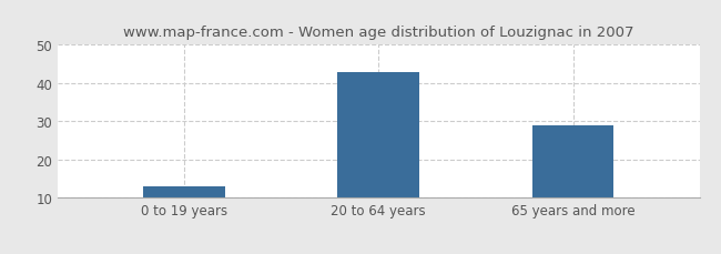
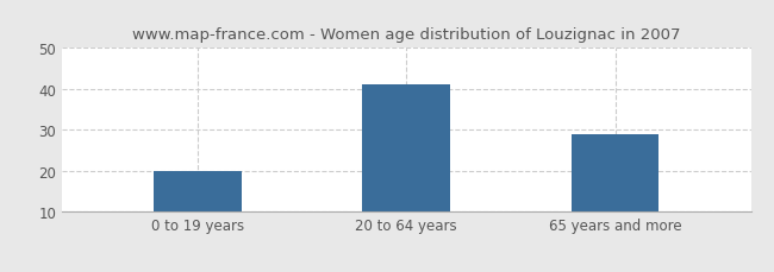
0 to 19 years: 13 -> 20
20 to 64 years: 43 -> 41
